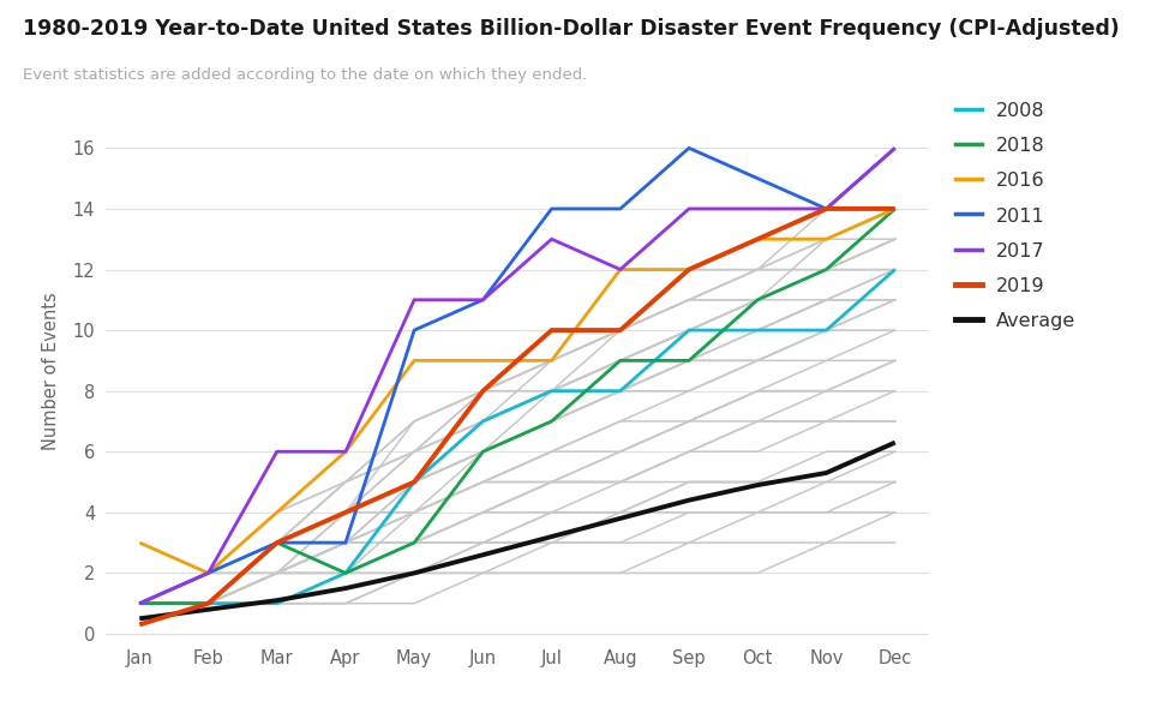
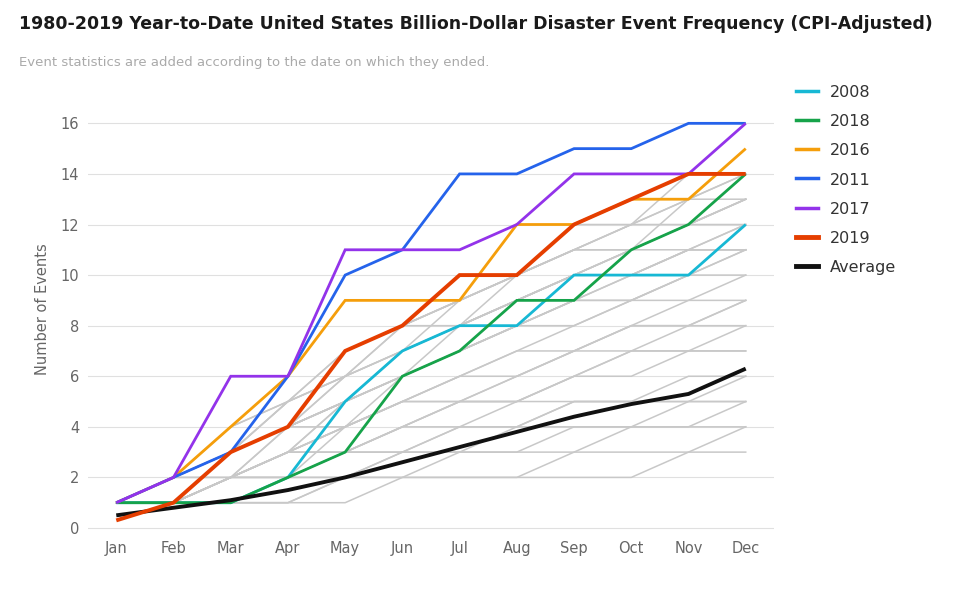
2016/Jan: 3 -> 1
2018/Mar: 3 -> 1
2011/Apr: 3 -> 6
2019/May: 5.0 -> 7.0
2017/Jul: 13 -> 11
2011/Sep: 16 -> 15
2011/Nov: 14 -> 16
2016/Dec: 14 -> 15
